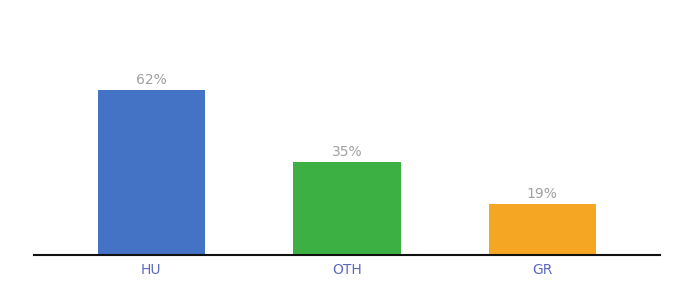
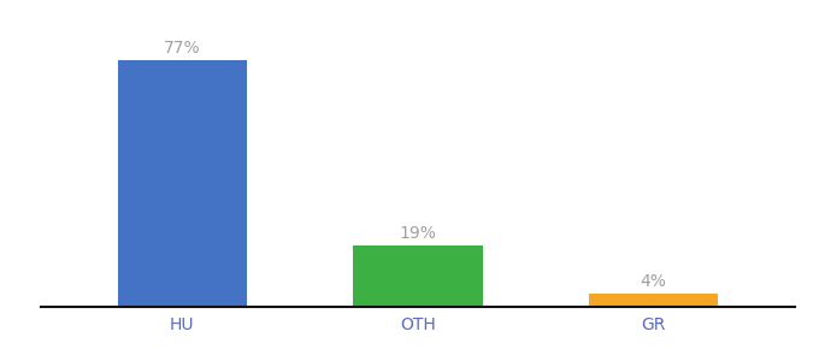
HU: 62% -> 77%
OTH: 35% -> 19%
GR: 19% -> 4%
